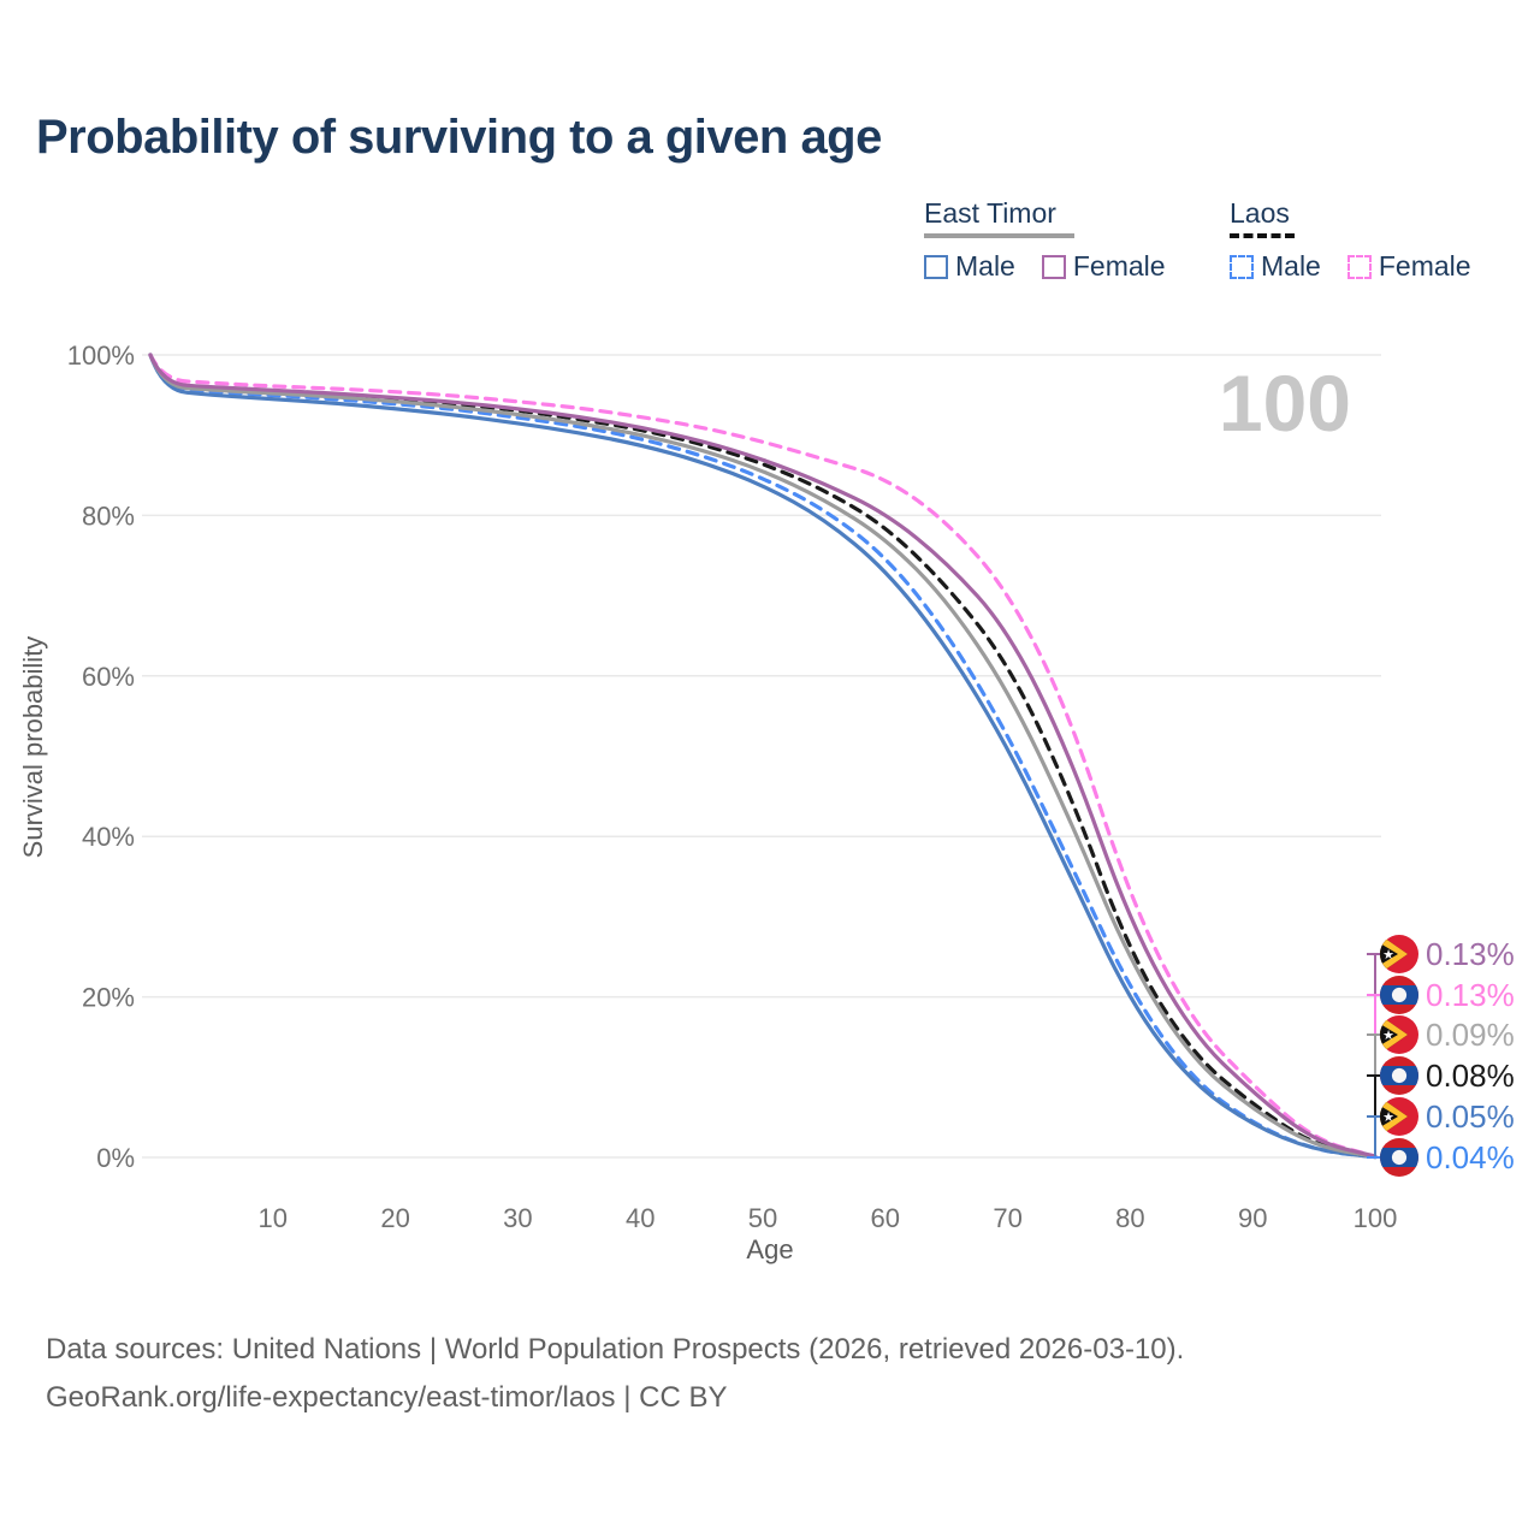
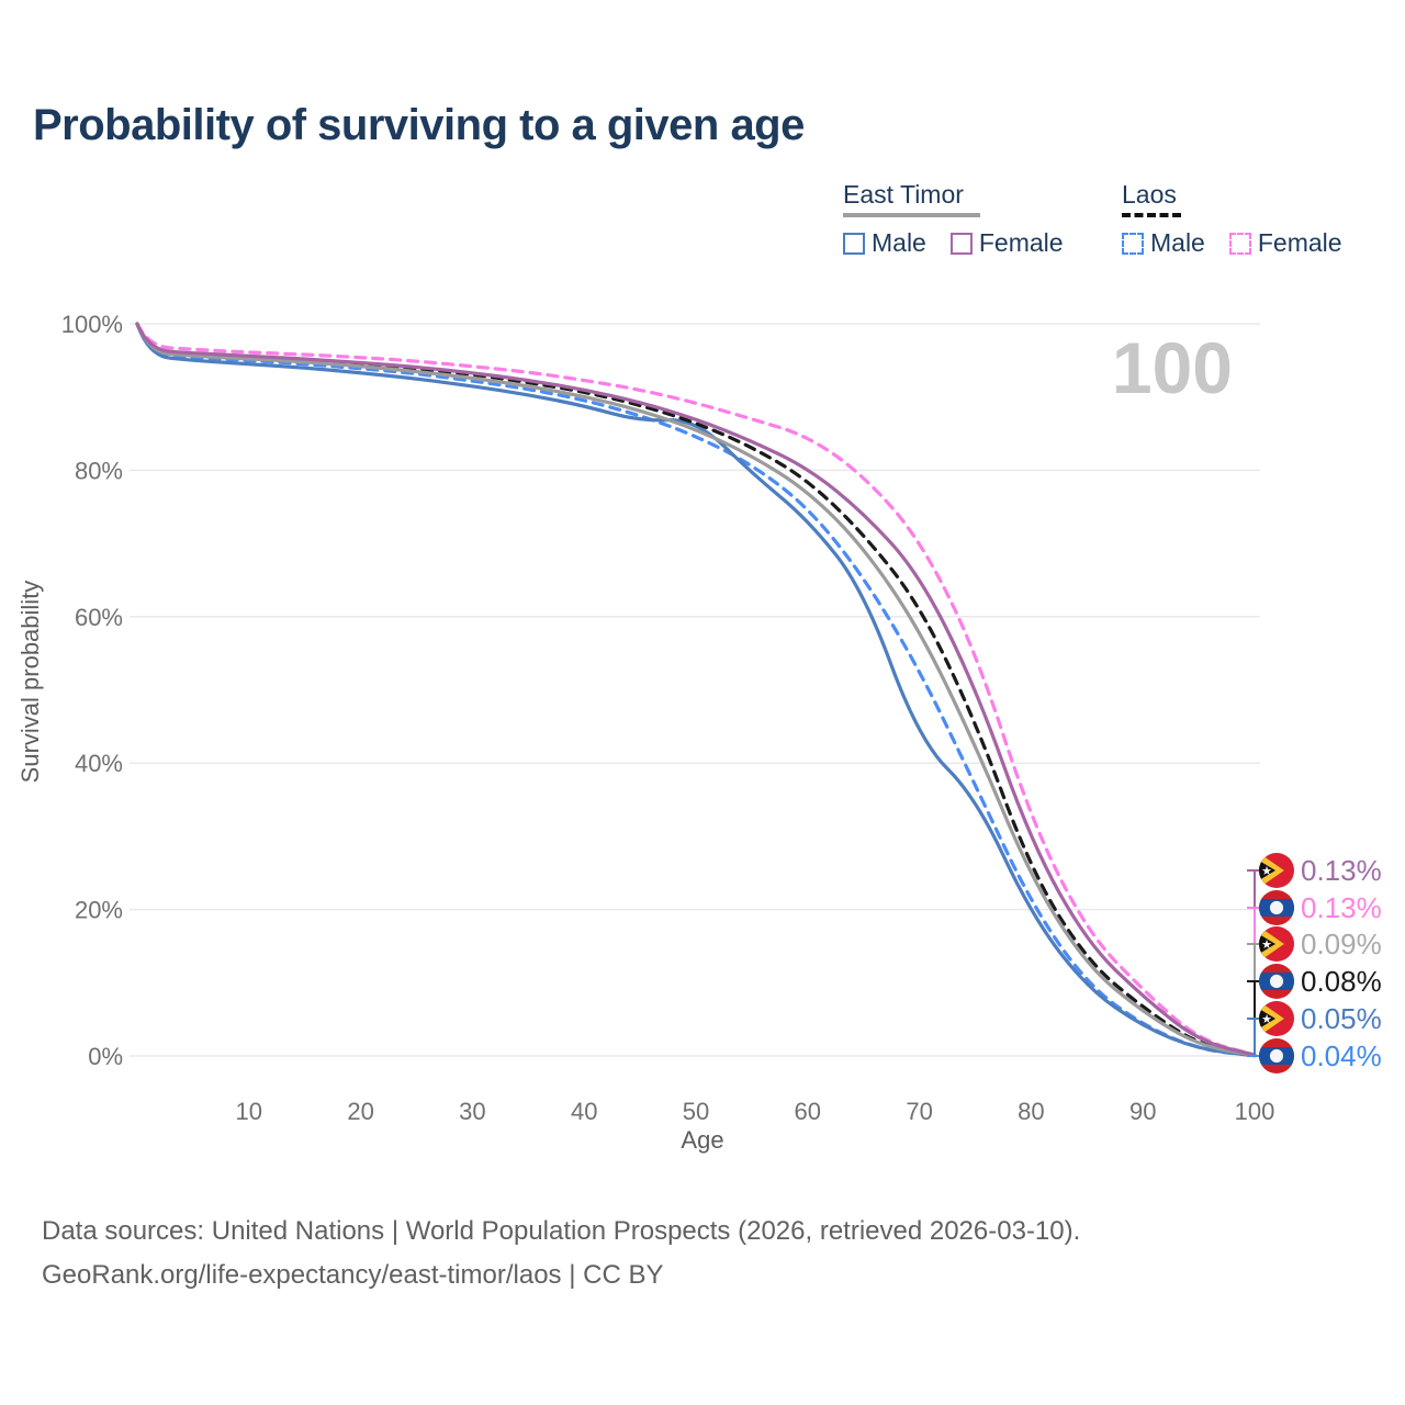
East Timor Male/50: 84% -> 87%
East Timor Male/70: 51% -> 43%
